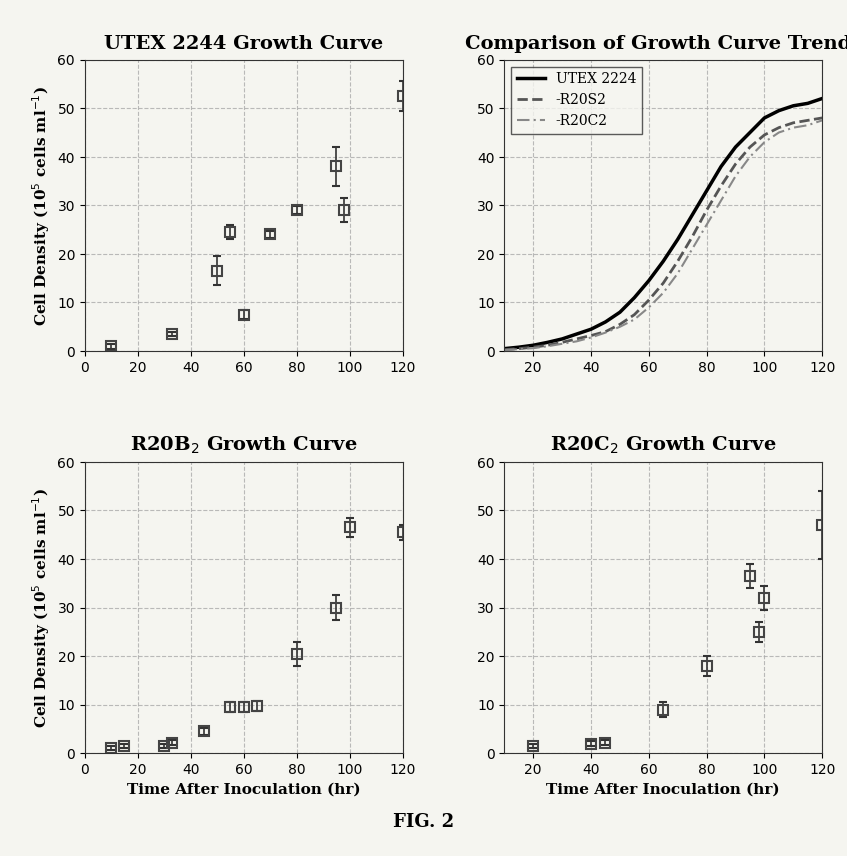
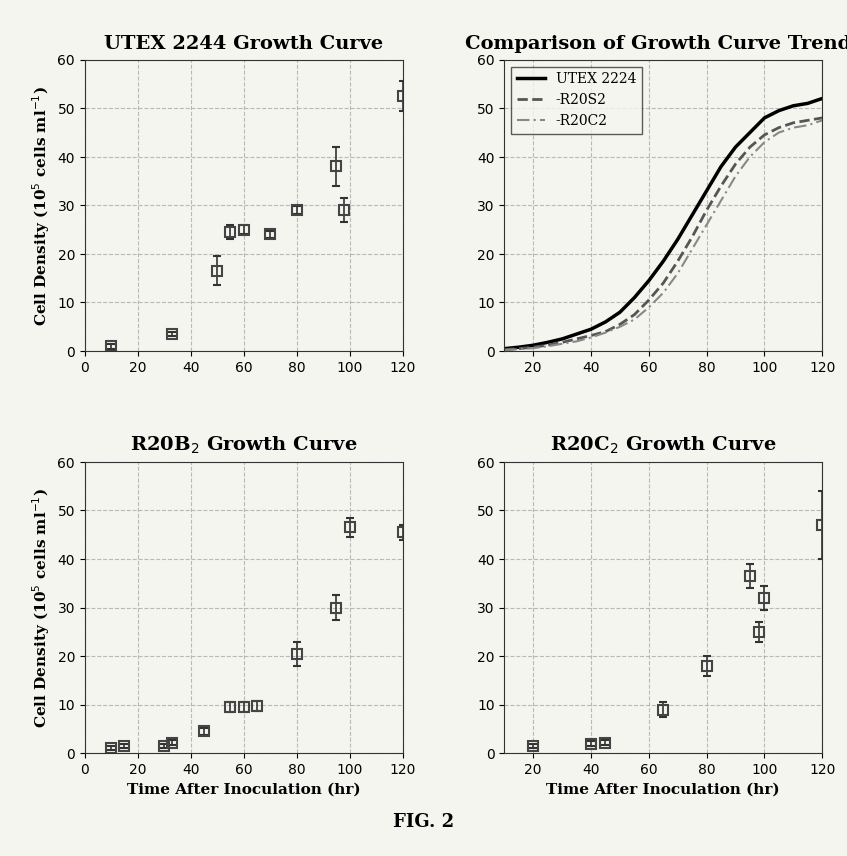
UTEX 2244 Growth Curve/60: 7.5 -> 25.0
